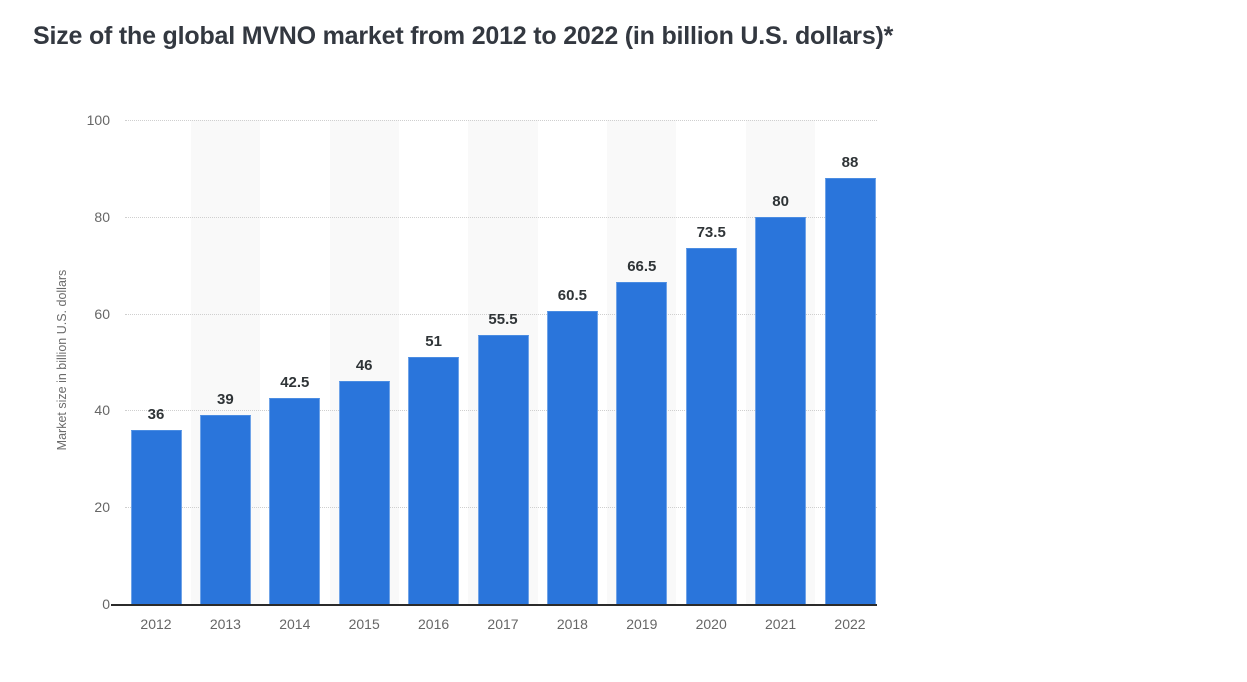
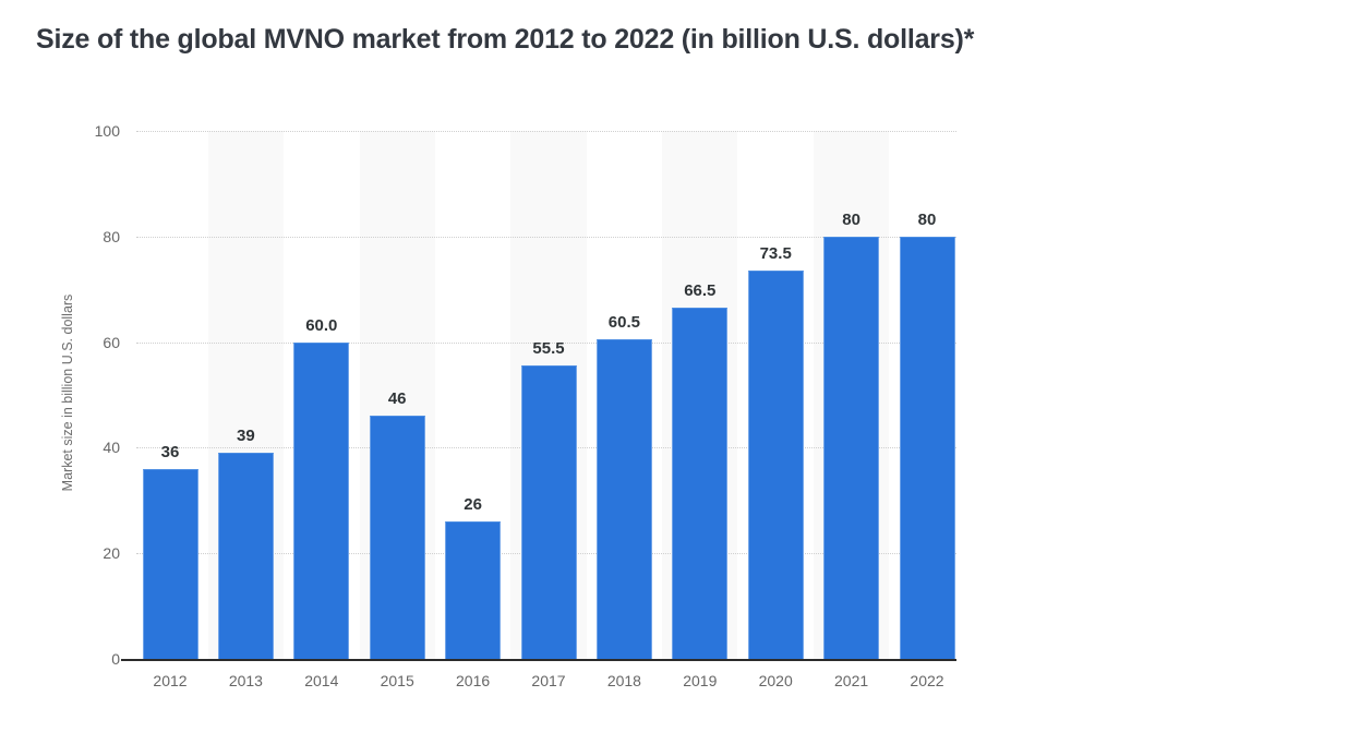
2014: 42.5 -> 60.0
2016: 51 -> 26
2022: 88 -> 80
